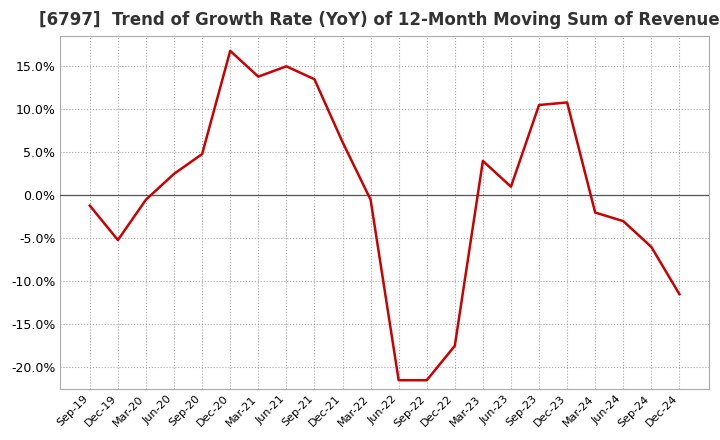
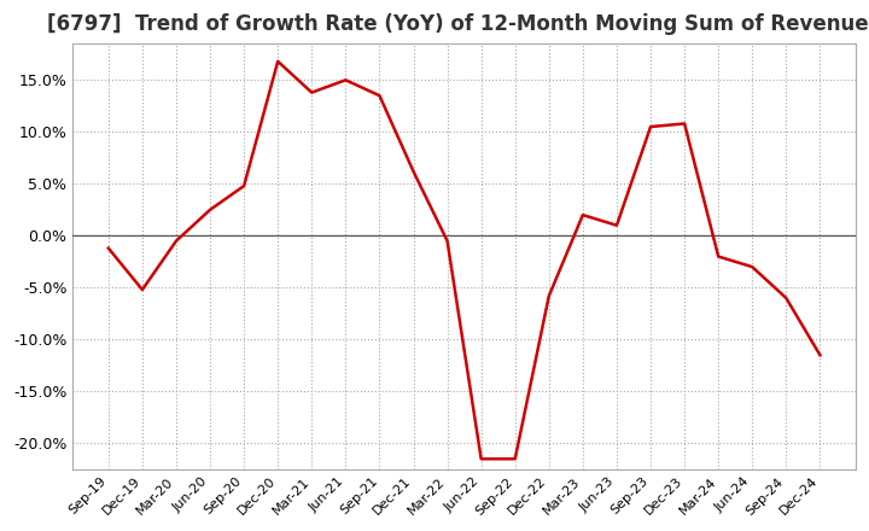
Dec-22: -17.5% -> -5.8%
Mar-23: 4.0% -> 2.0%
